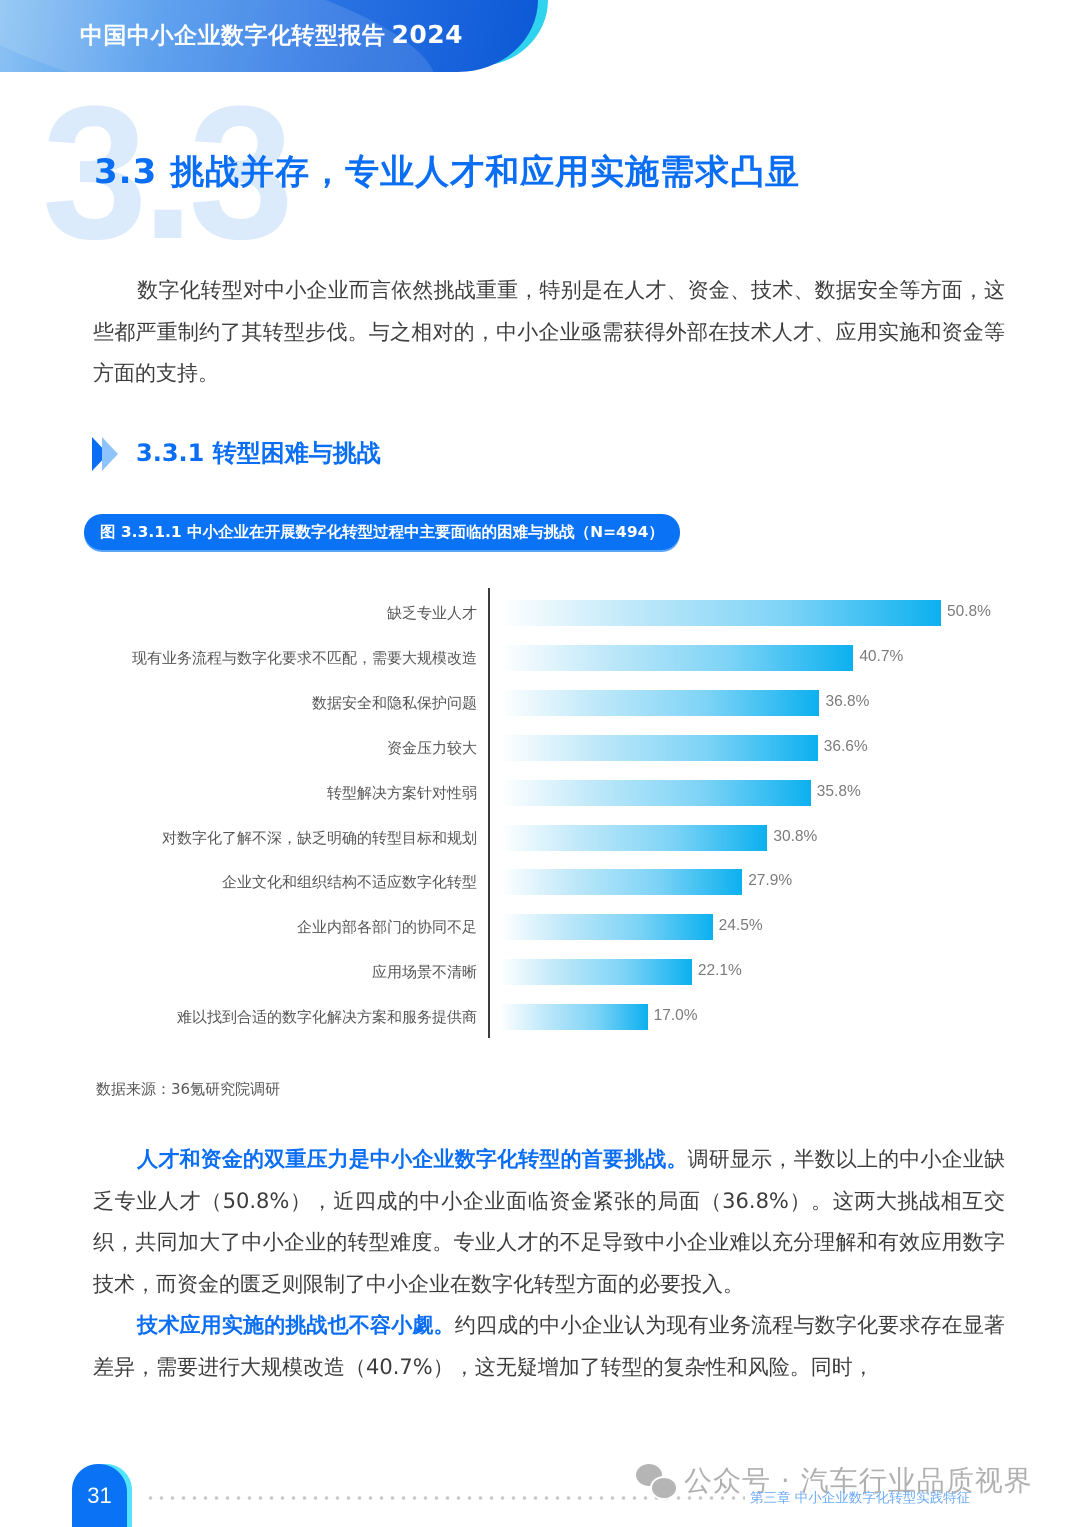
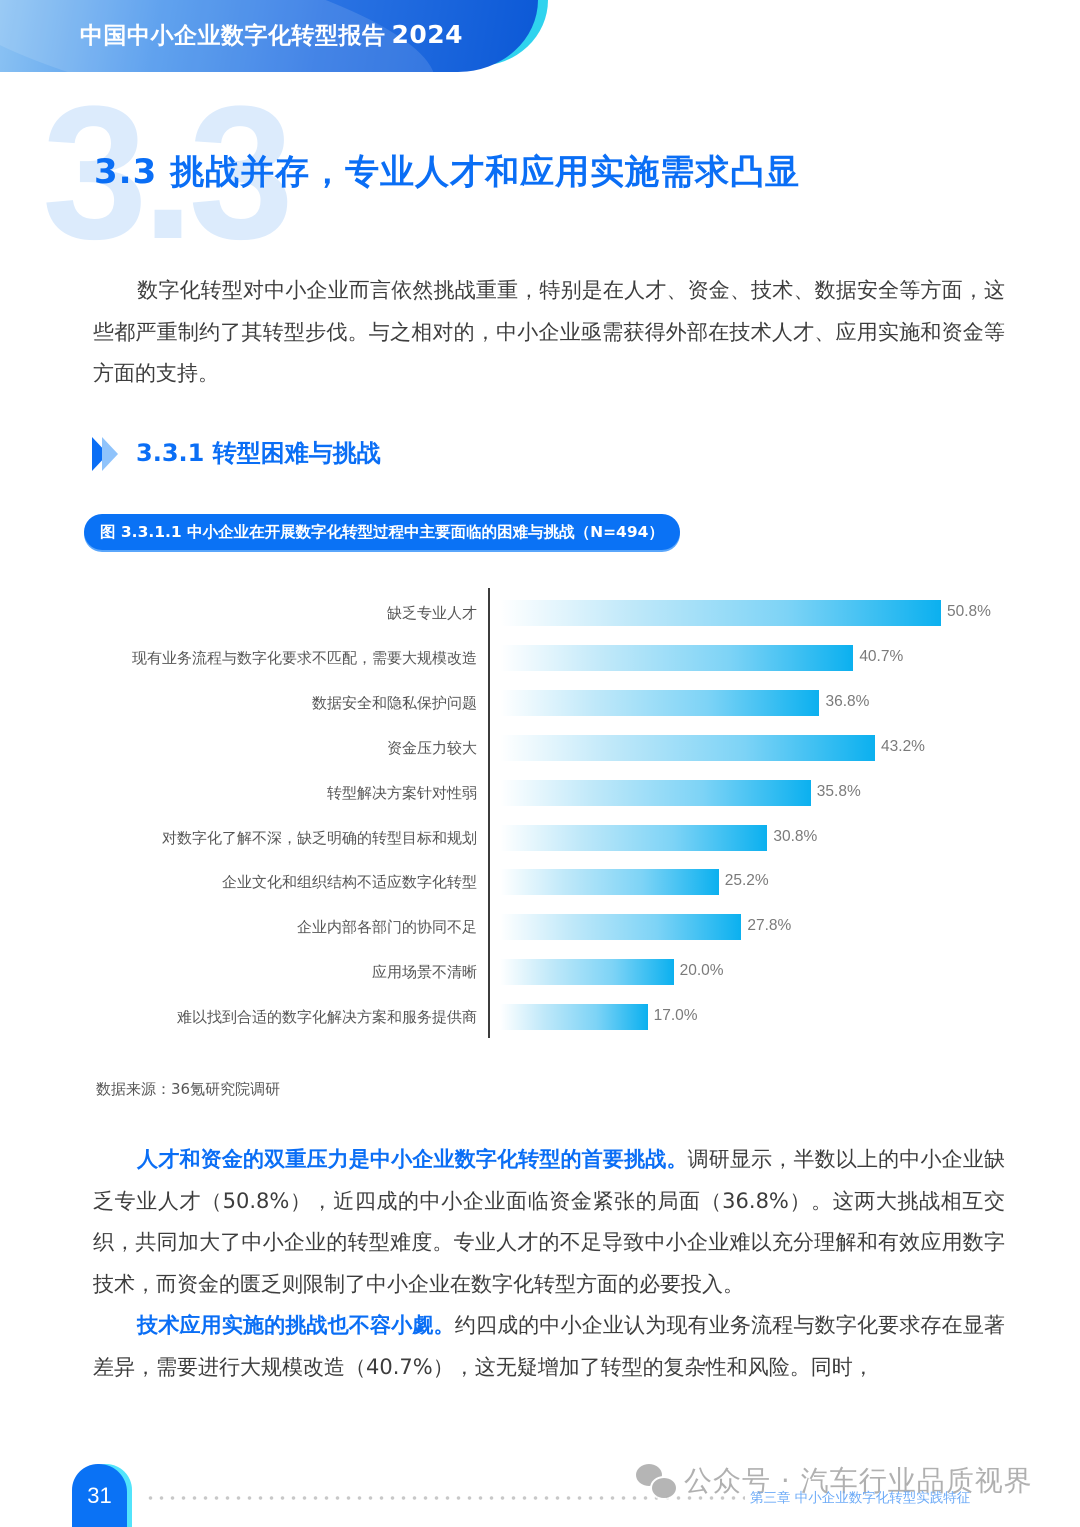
资金压力较大: 36.6% -> 43.2%
企业文化和组织结构不适应数字化转型: 27.9% -> 25.2%
企业内部各部门的协同不足: 24.5% -> 27.8%
应用场景不清晰: 22.1% -> 20.0%
